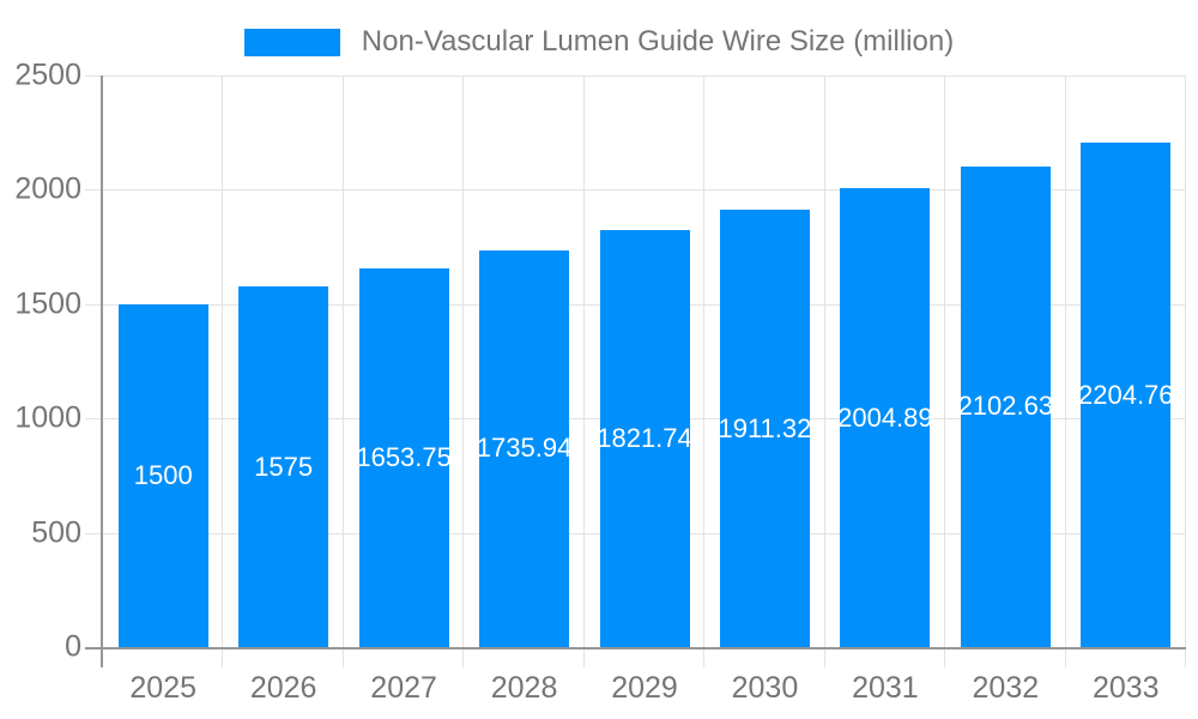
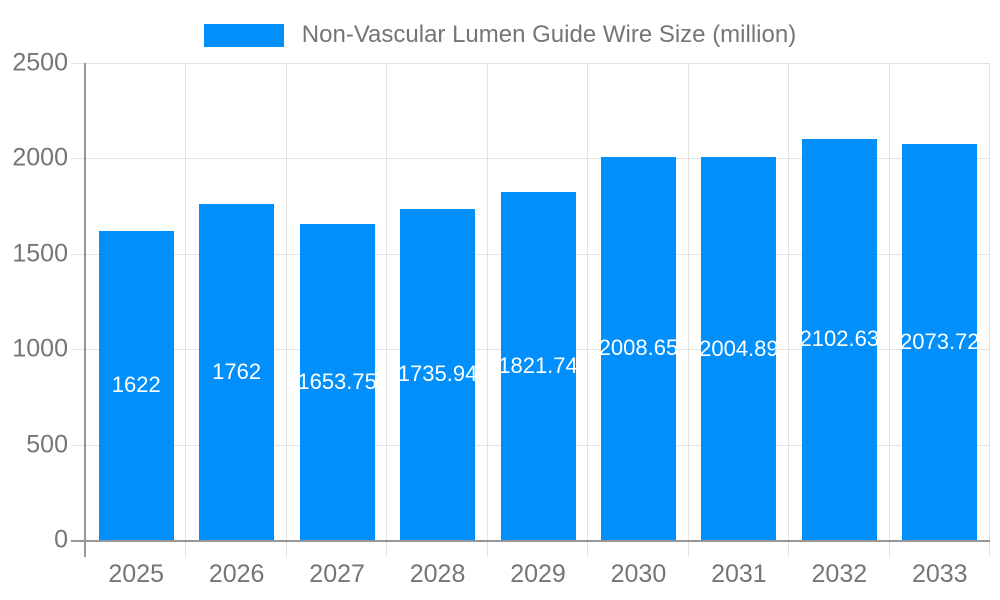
2025: 1500 -> 1622
2026: 1575 -> 1762
2030: 1911.32 -> 2008.65
2033: 2204.76 -> 2073.72
